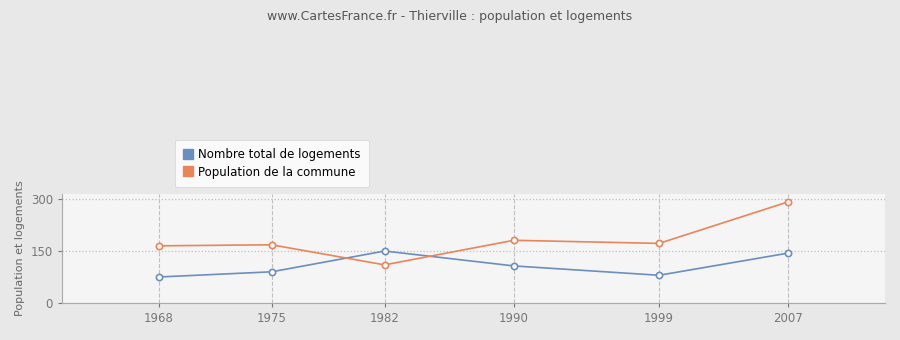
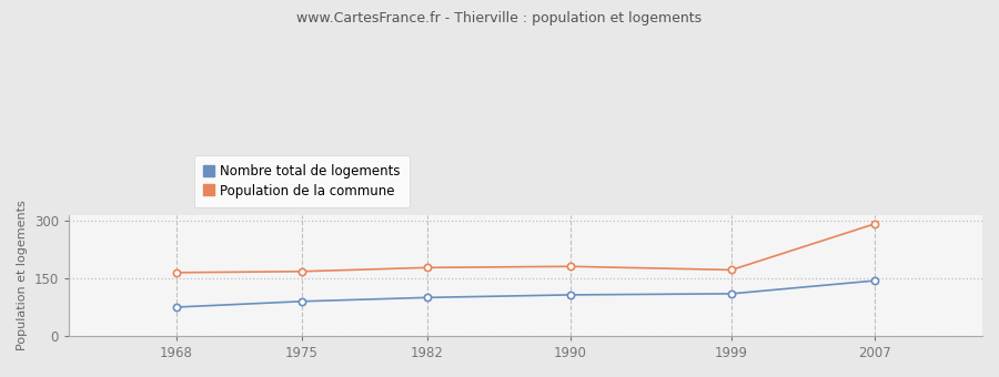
Nombre total de logements/1982: 150 -> 100
Population de la commune/1982: 110 -> 178
Nombre total de logements/1999: 80 -> 110
